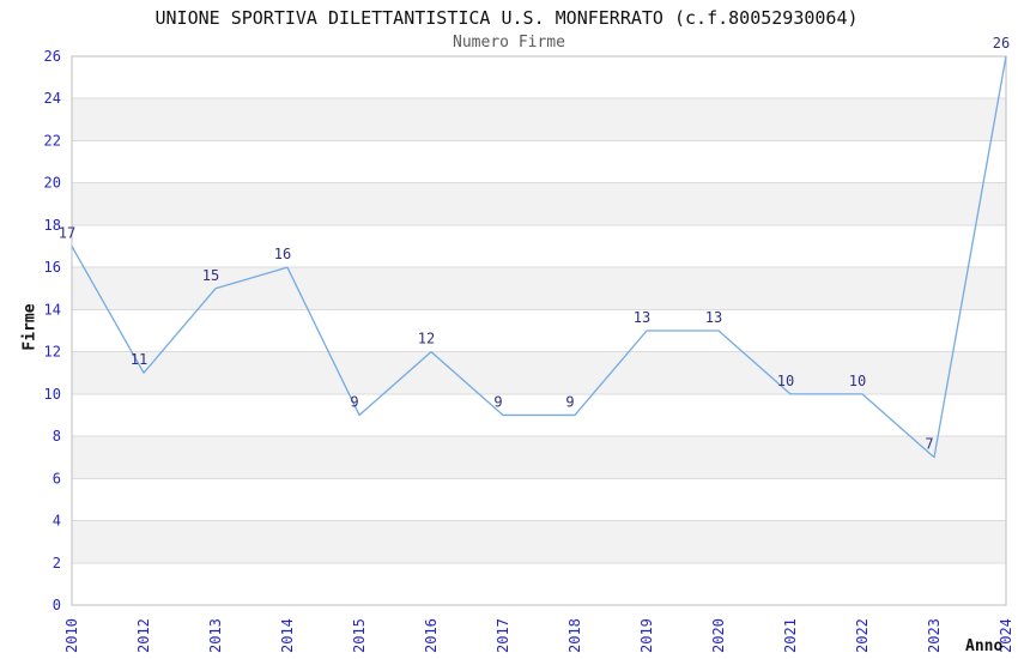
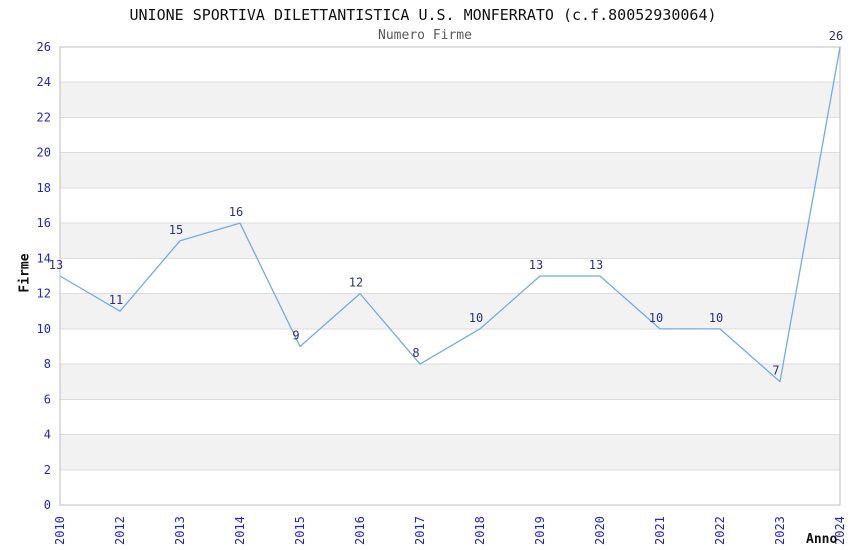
2010: 17 -> 13
2017: 9 -> 8
2018: 9 -> 10
